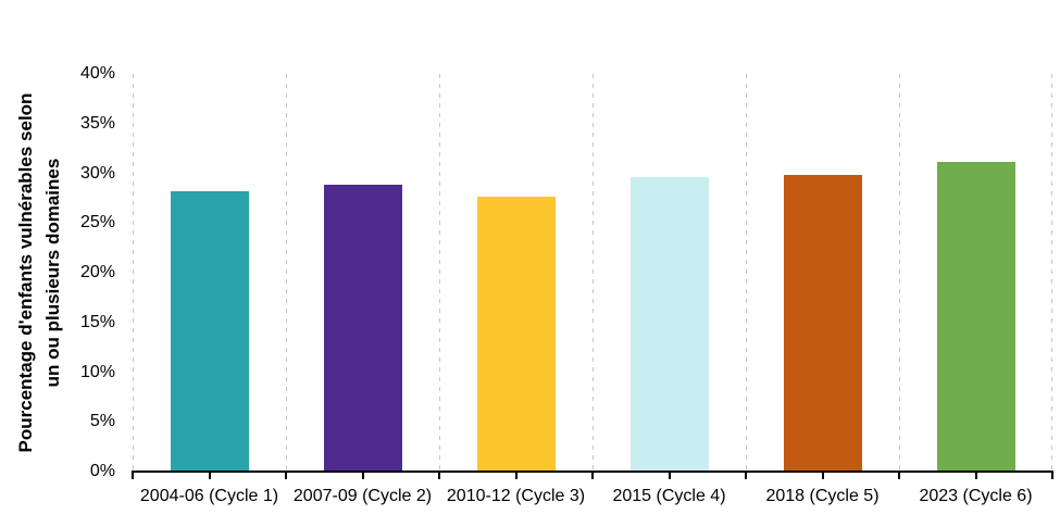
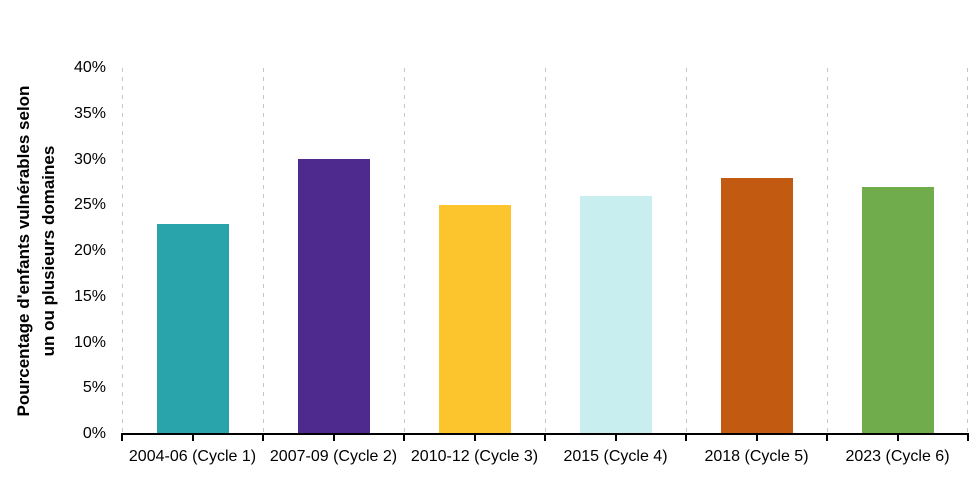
2004-06 (Cycle 1): 28% -> 23%
2007-09 (Cycle 2): 29% -> 30%
2010-12 (Cycle 3): 28% -> 25%
2015 (Cycle 4): 30% -> 26%
2018 (Cycle 5): 30% -> 28%
2023 (Cycle 6): 31% -> 27%
